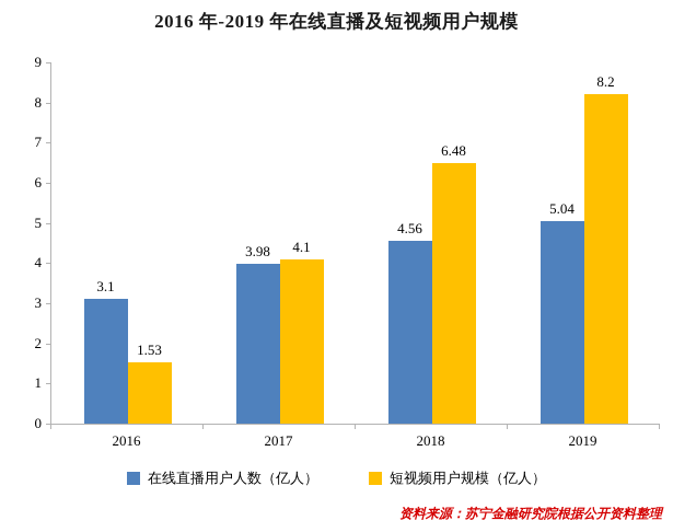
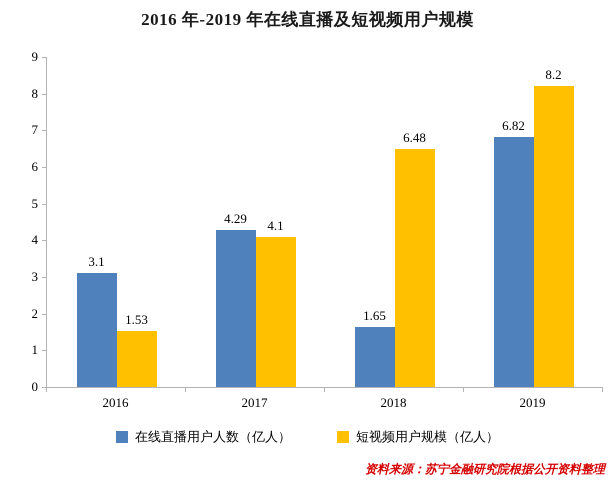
在线直播用户人数（亿人）/2017: 3.98 -> 4.29
在线直播用户人数（亿人）/2018: 4.56 -> 1.65
在线直播用户人数（亿人）/2019: 5.04 -> 6.82
